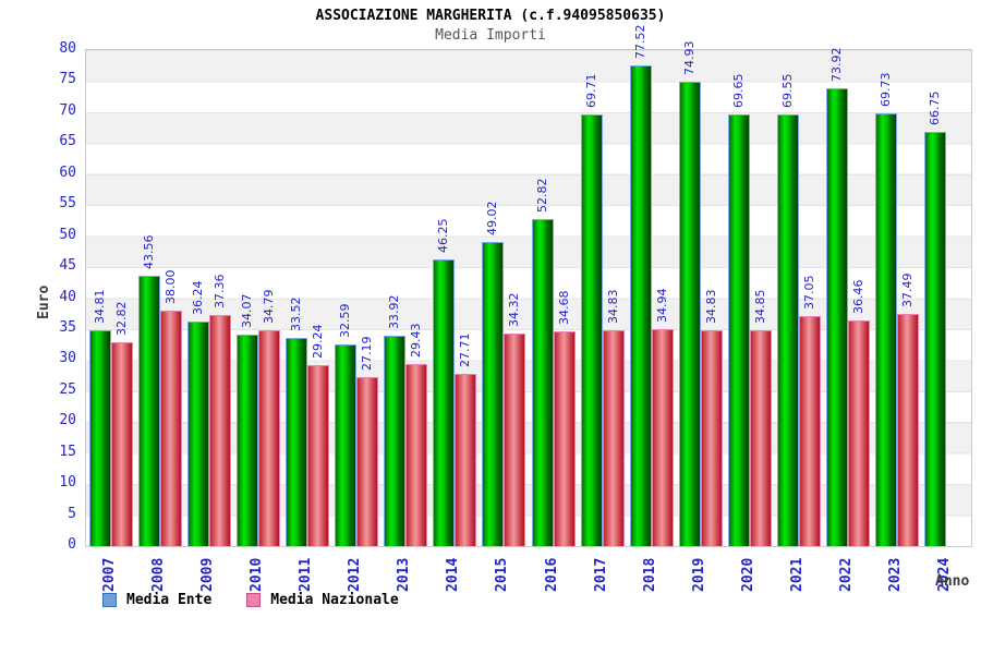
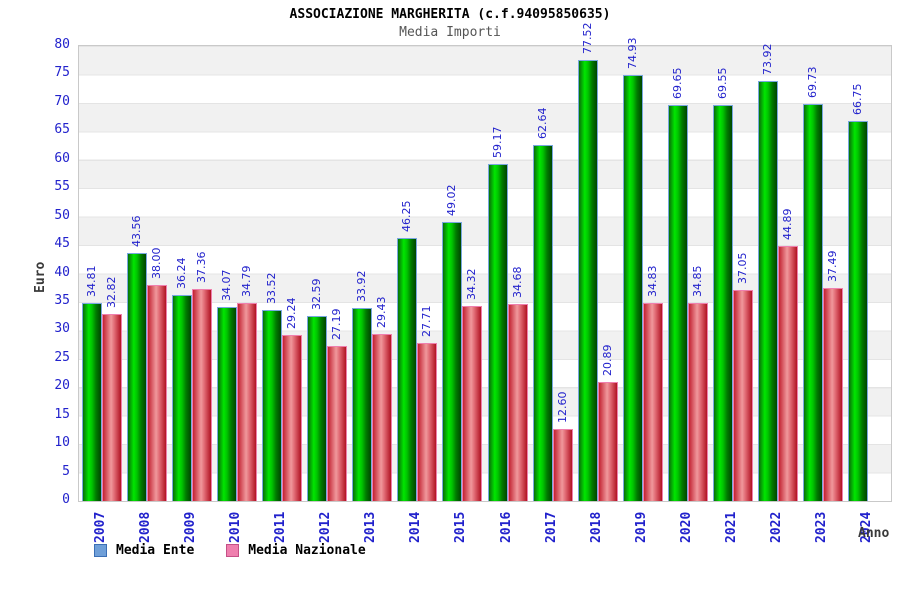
Media Ente/2016: 52.82 -> 59.17
Media Ente/2017: 69.71 -> 62.64
Media Nazionale/2017: 34.83 -> 12.60
Media Nazionale/2018: 34.94 -> 20.89
Media Nazionale/2022: 36.46 -> 44.89
